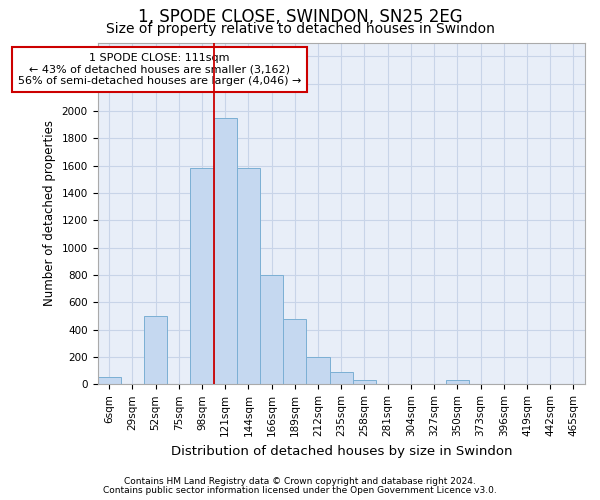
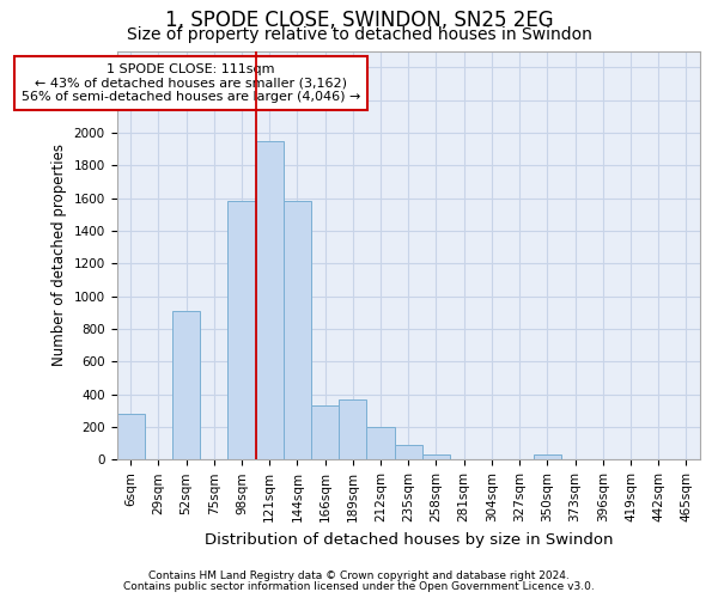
6sqm: 50 -> 280
52sqm: 500 -> 910
166sqm: 800 -> 330
189sqm: 480 -> 370
